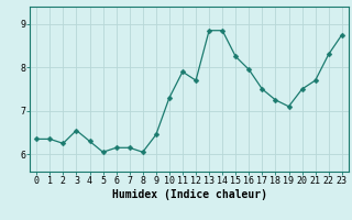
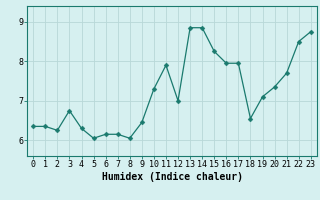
3: 6.55 -> 6.75
12: 7.70 -> 7.00
17: 7.50 -> 7.95
18: 7.25 -> 6.55
20: 7.50 -> 7.35
22: 8.30 -> 8.50
